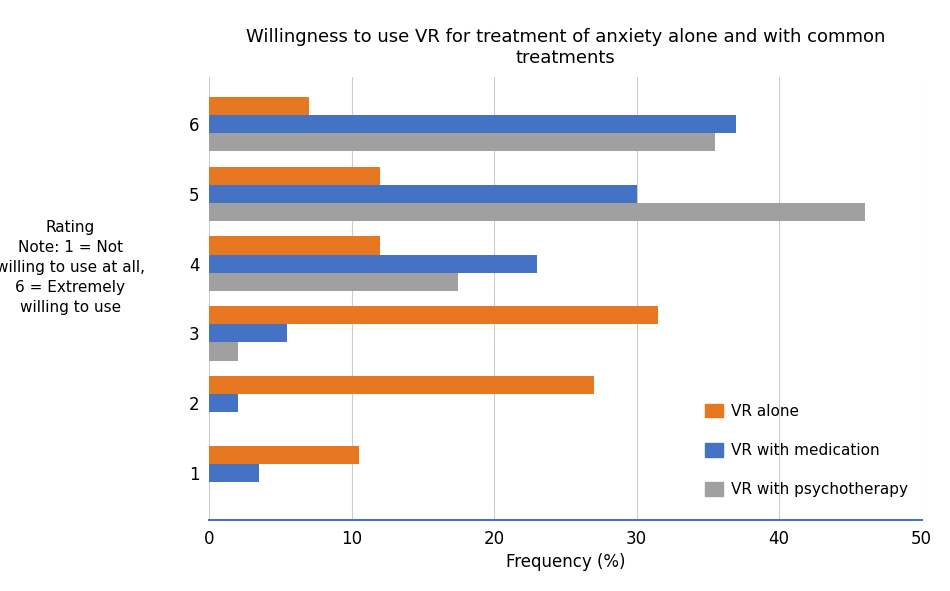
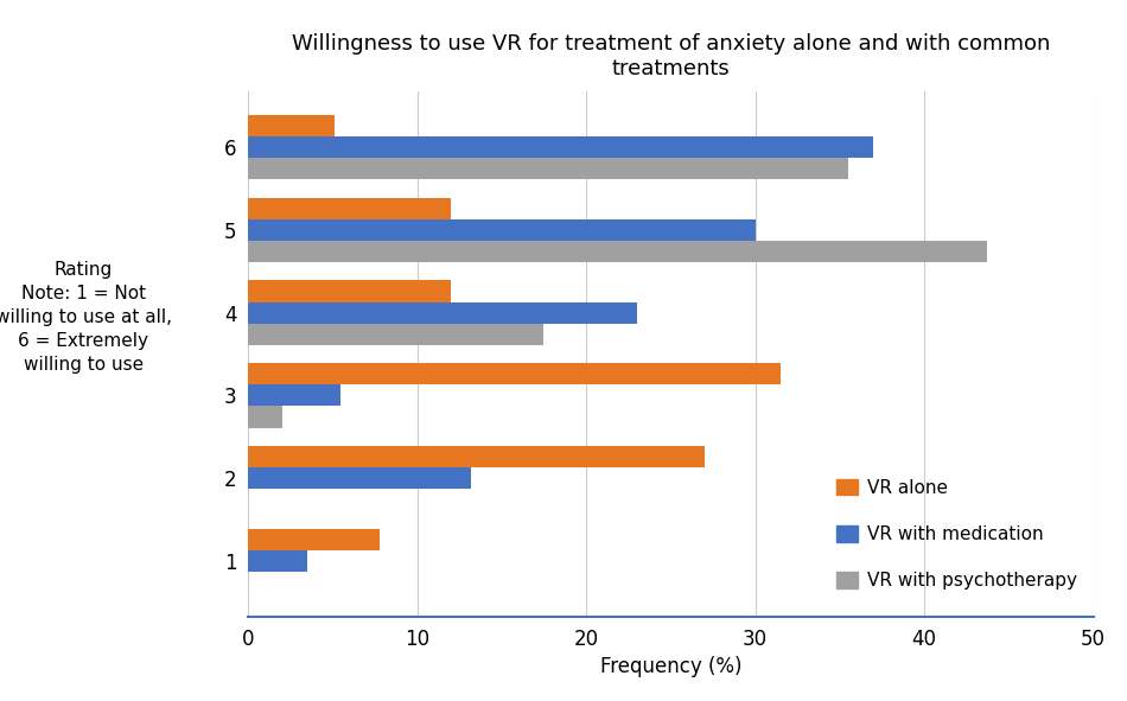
VR alone/6: 7.0 -> 5.1
VR with psychotherapy/5: 46.0 -> 43.7
VR with medication/2: 2.0 -> 13.2
VR alone/1: 10.5 -> 7.8
